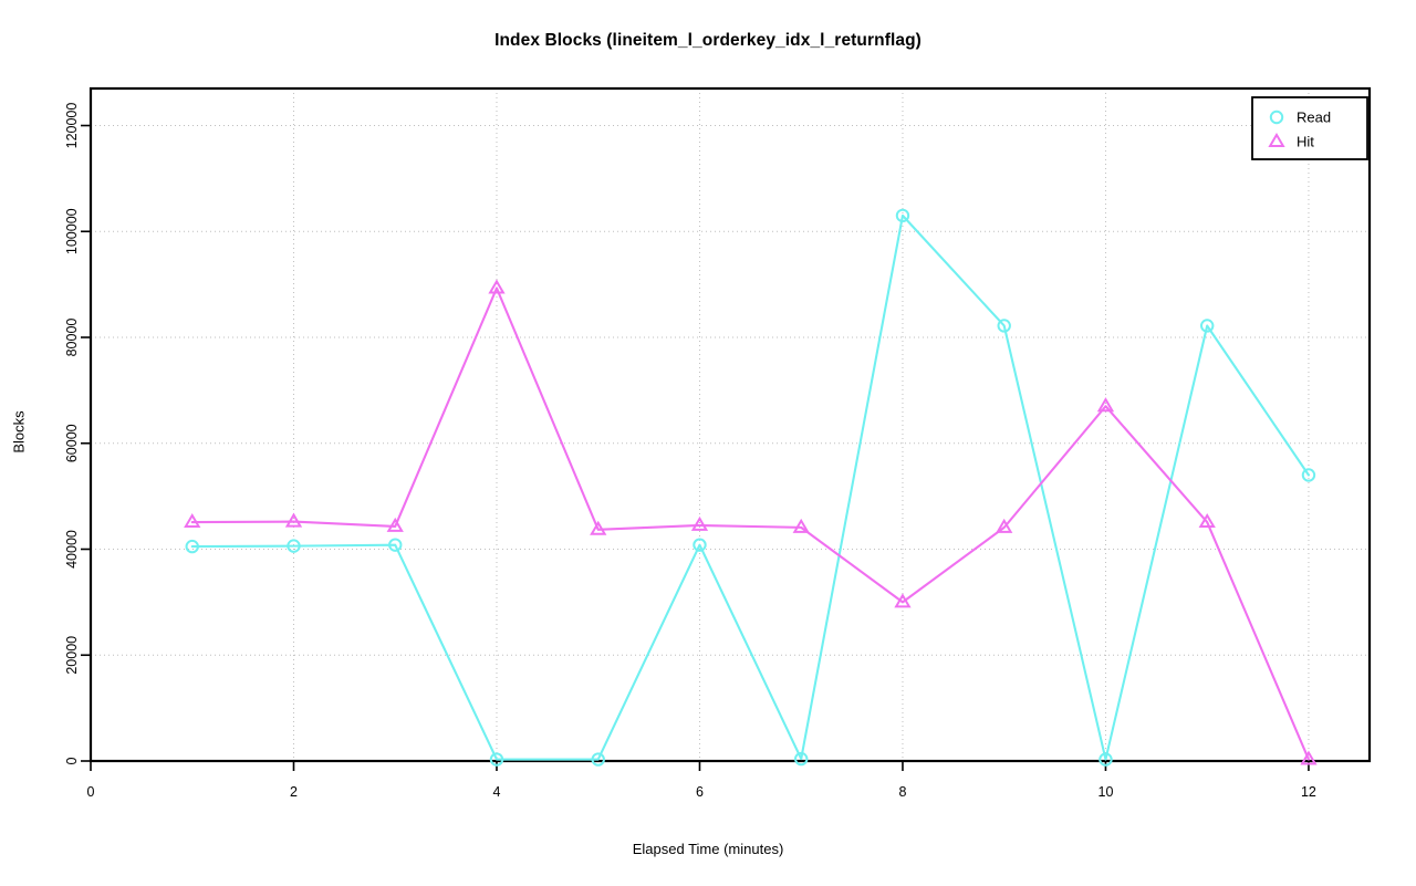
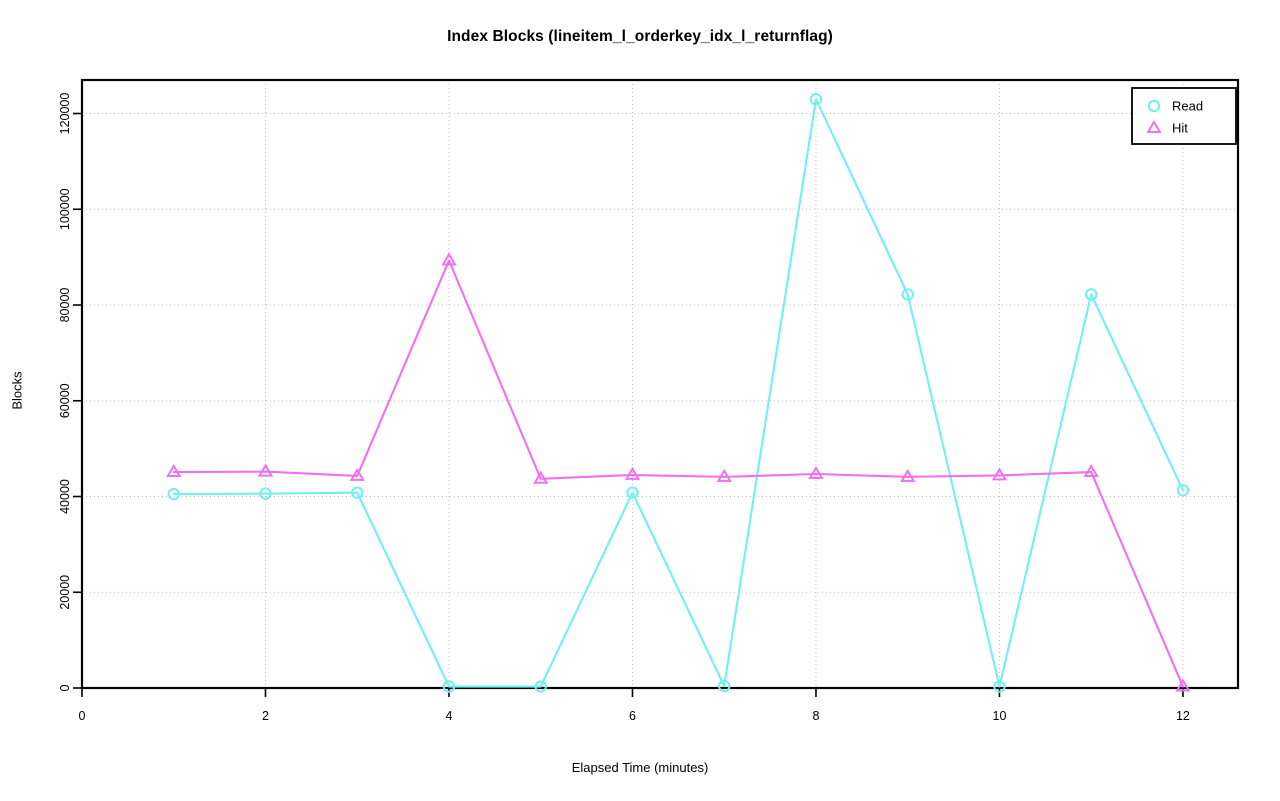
Read/8: 103000 -> 123000
Hit/8: 30000 -> 45000
Hit/10: 67000 -> 44000
Read/12: 54000 -> 41000
